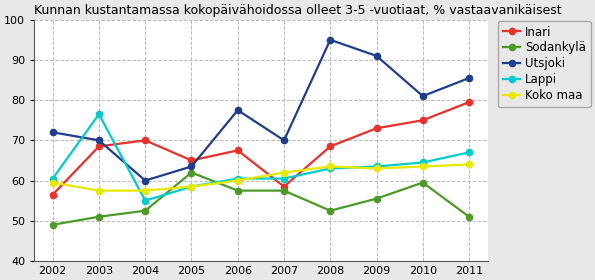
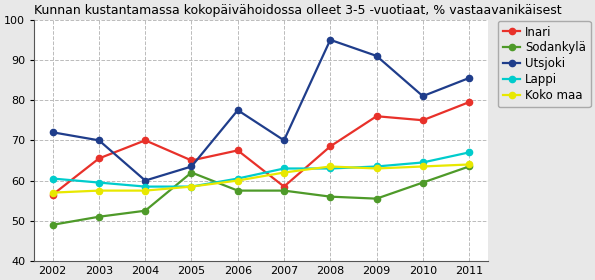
Koko maa/2002: 59.5 -> 57.0
Inari/2003: 68.5 -> 65.5
Lappi/2003: 76.5 -> 59.5
Lappi/2004: 55.0 -> 58.5
Lappi/2007: 60.5 -> 63.0
Sodankylä/2008: 52.5 -> 56.0
Inari/2009: 73.0 -> 76.0
Sodankylä/2011: 51.0 -> 63.5
